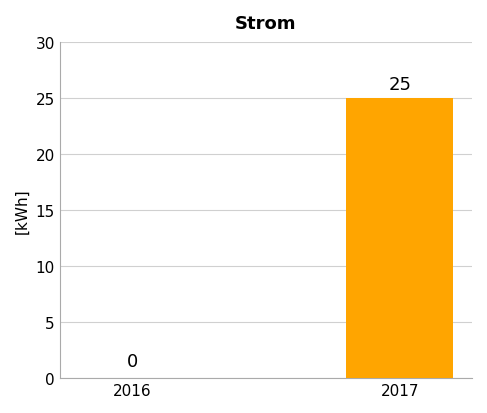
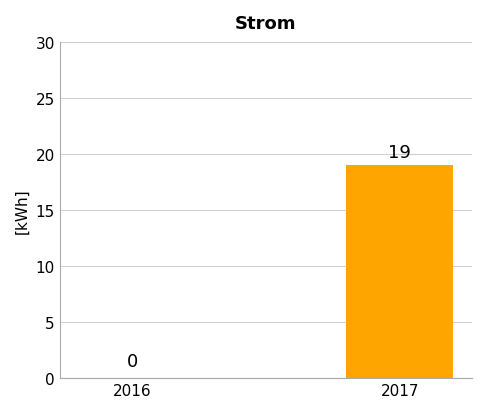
2017: 25 -> 19
